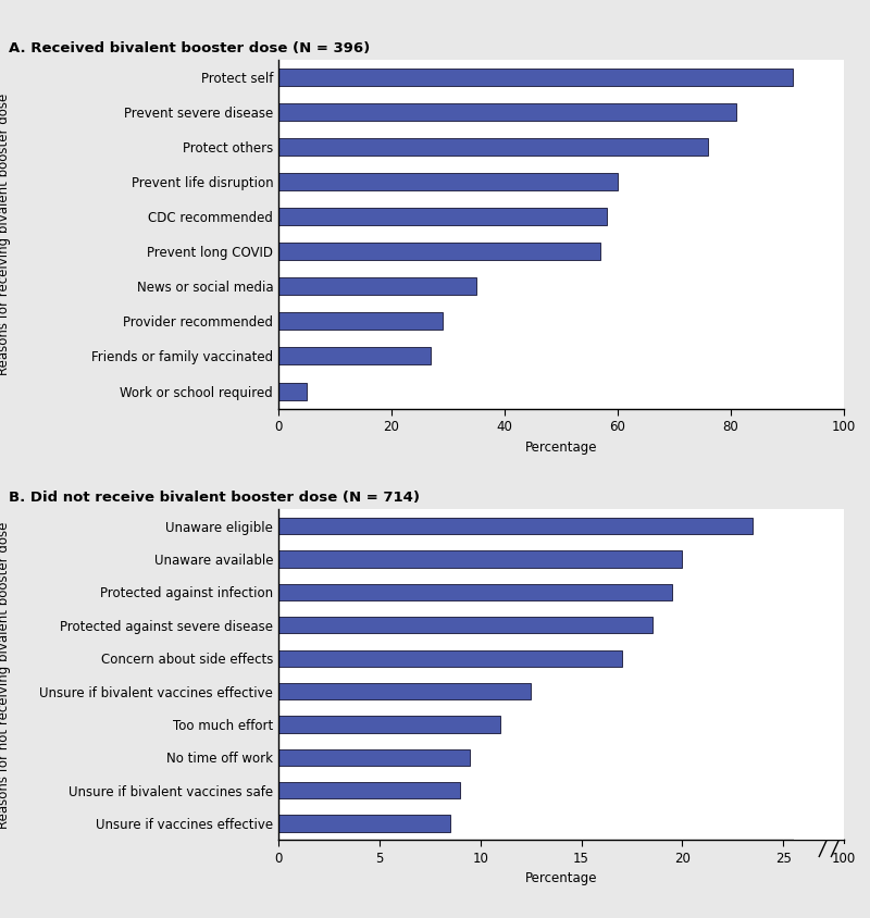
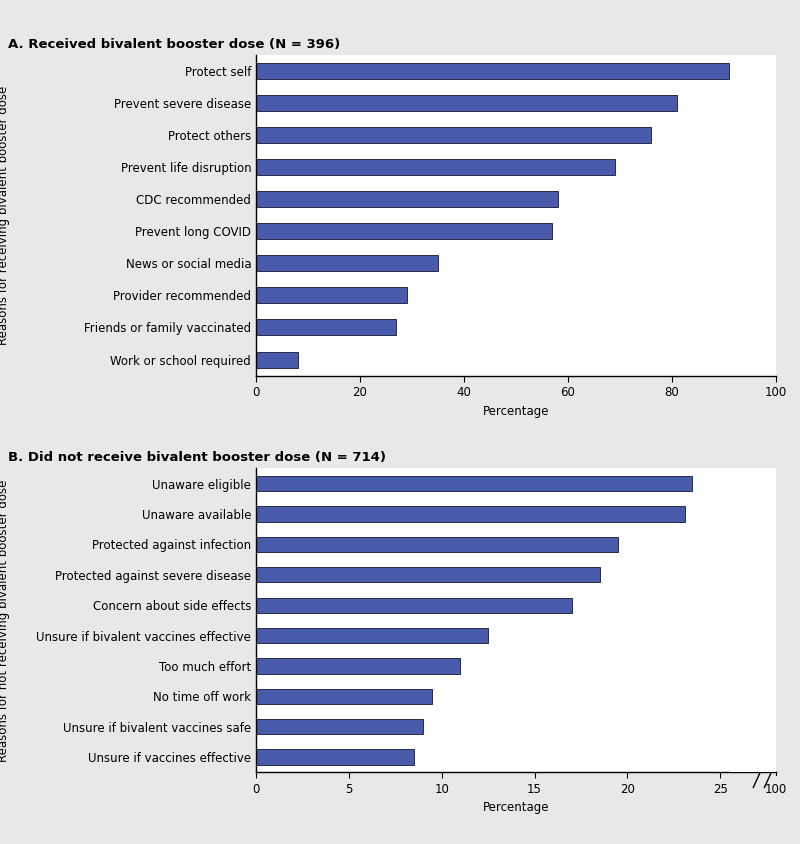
Prevent life disruption: 60 -> 69
Work or school required: 5 -> 8
Unaware available: 20.0 -> 23.1
